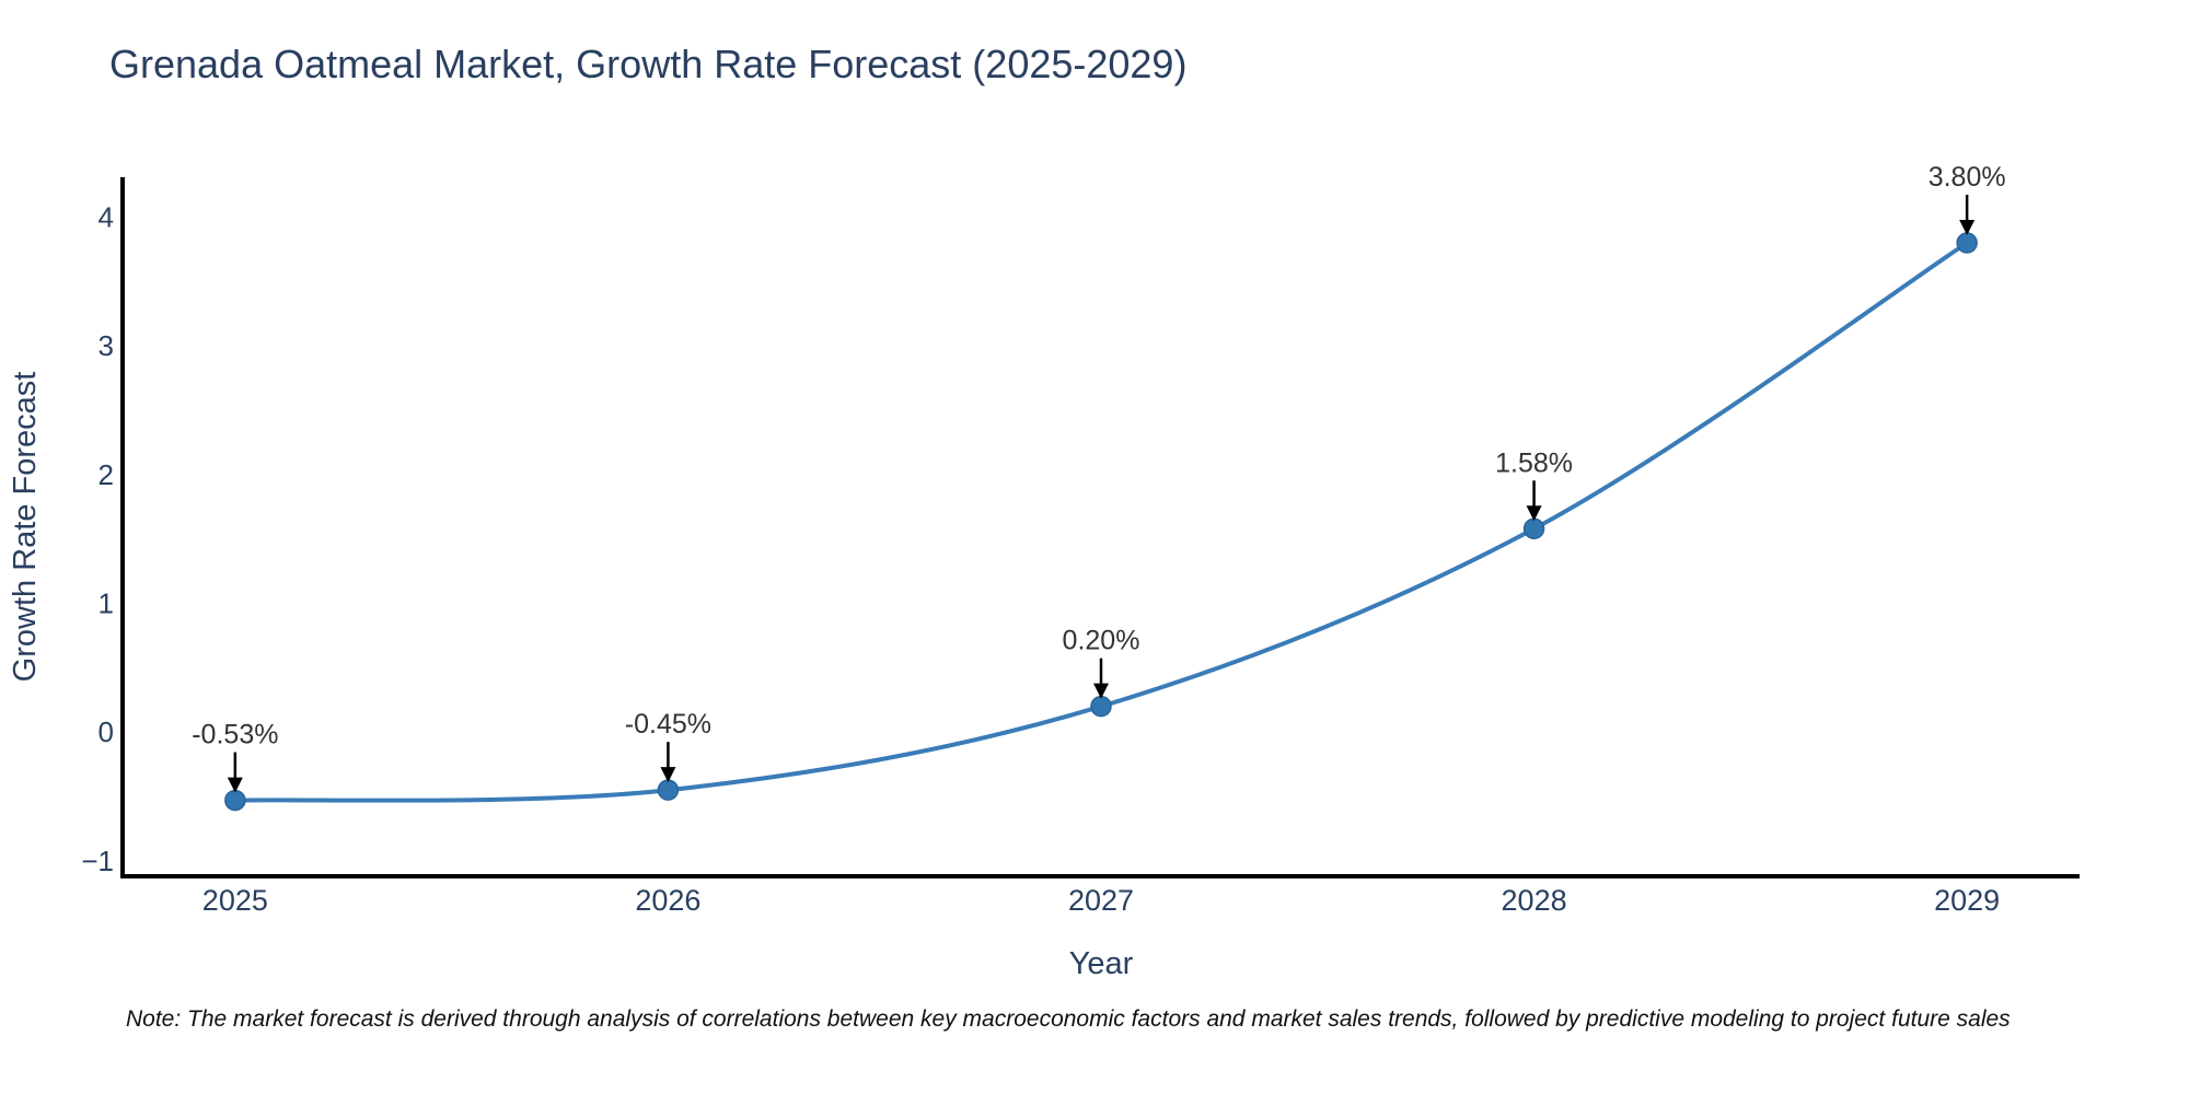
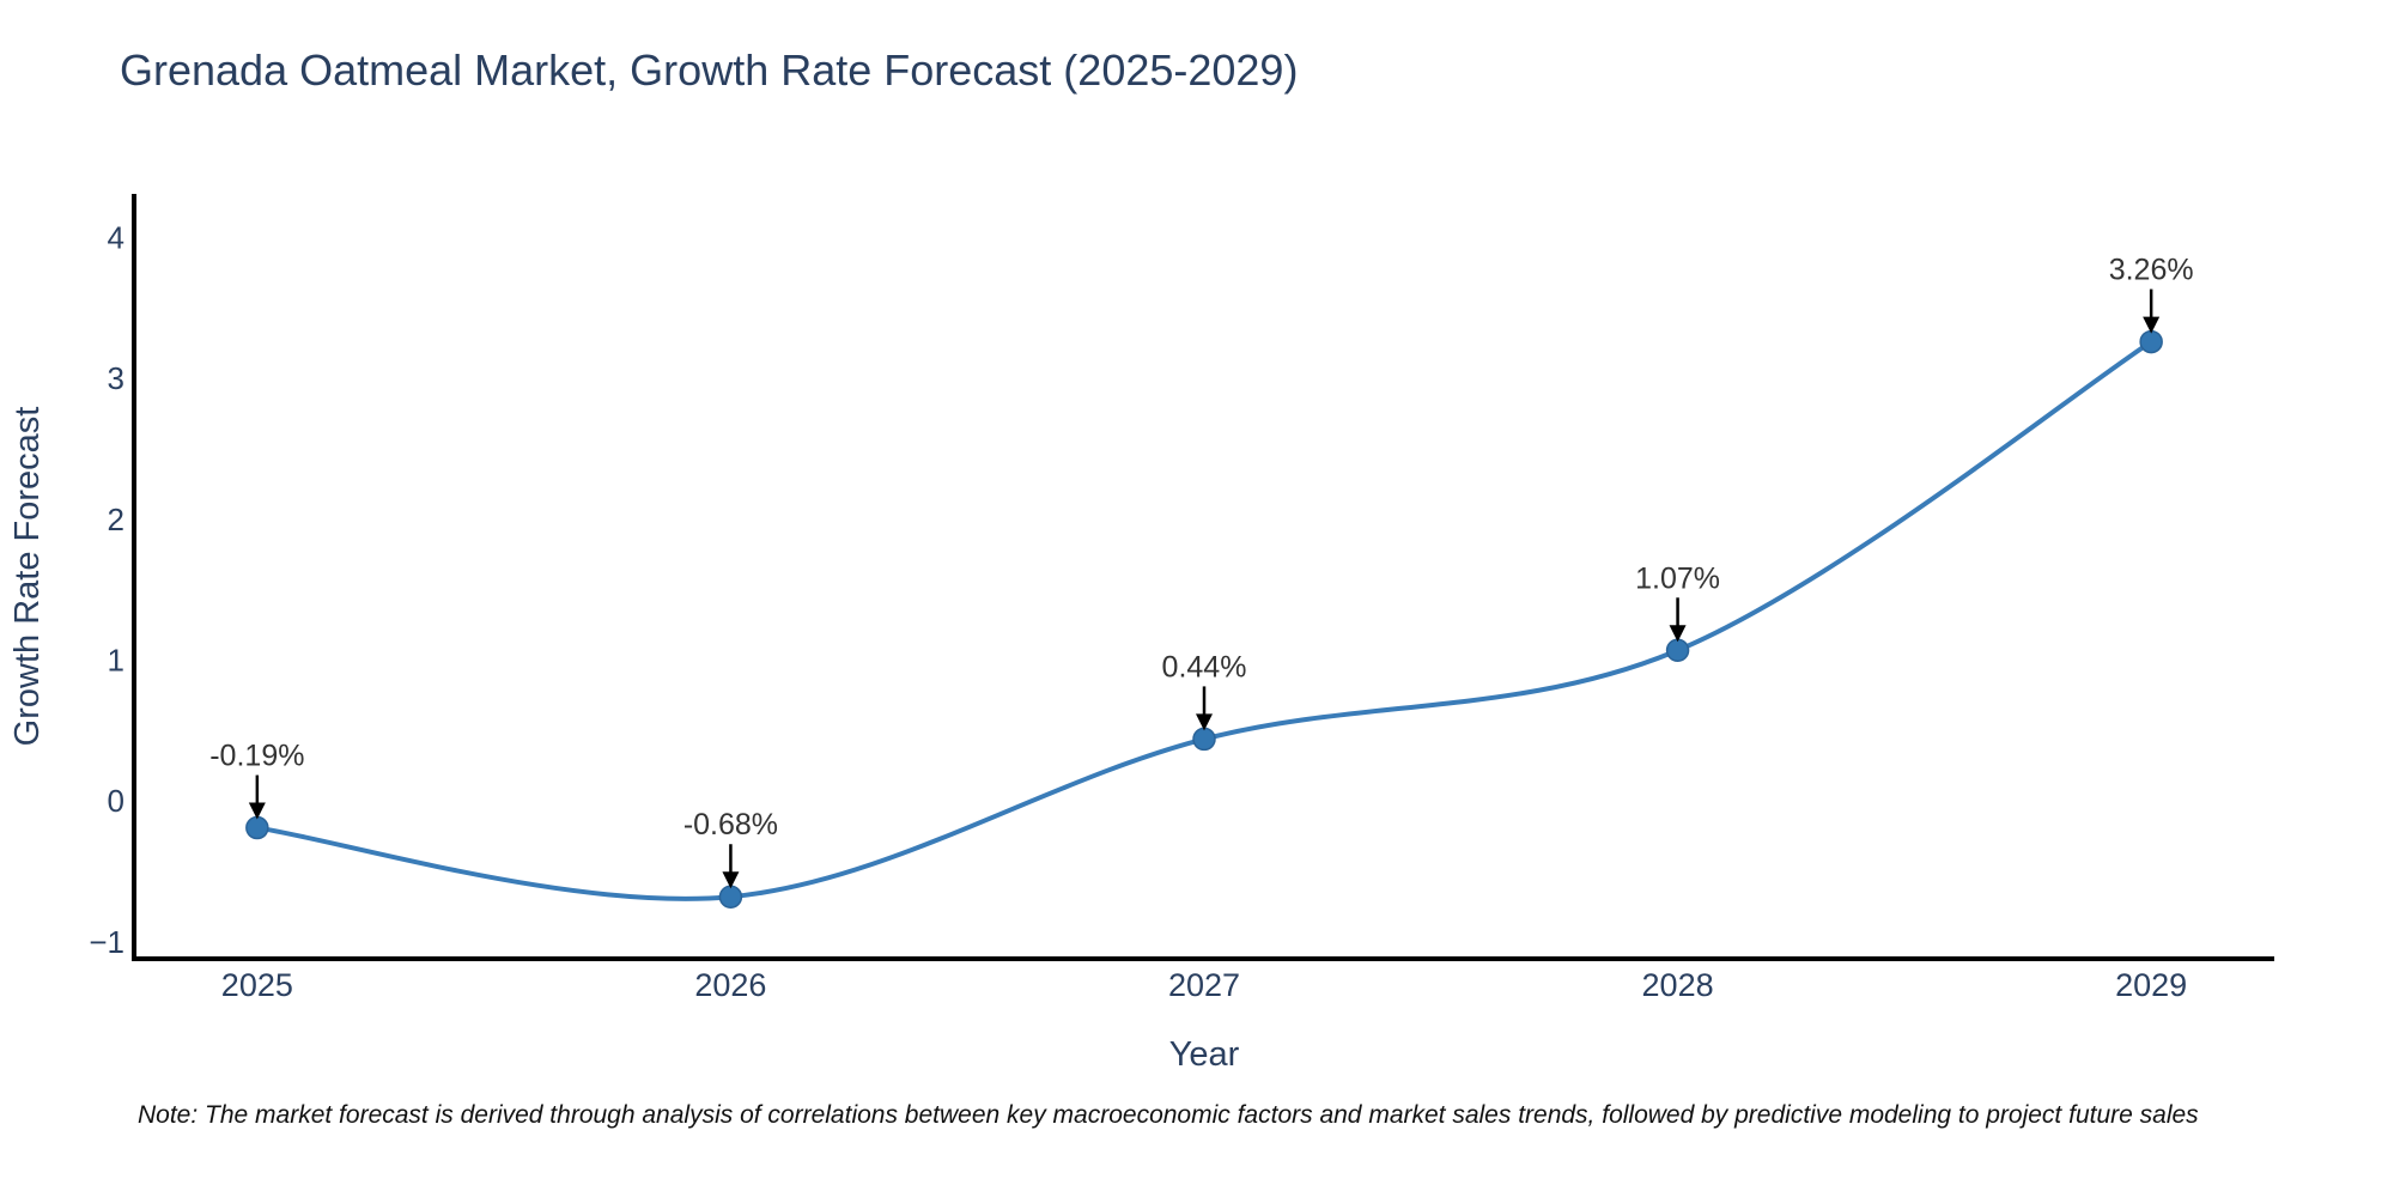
2025: -0.53% -> -0.19%
2026: -0.45% -> -0.68%
2027: 0.20% -> 0.44%
2028: 1.58% -> 1.07%
2029: 3.80% -> 3.26%
